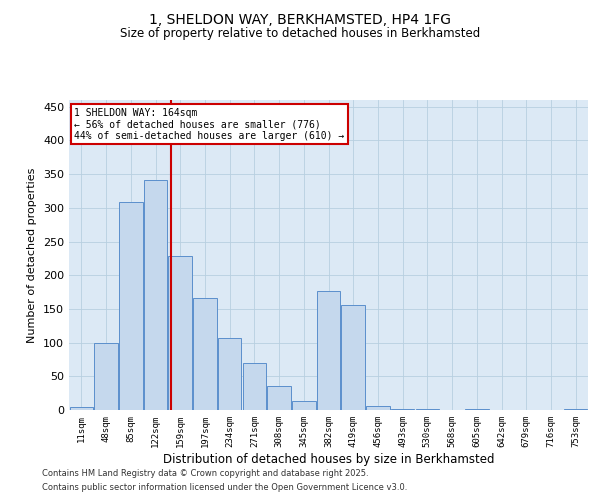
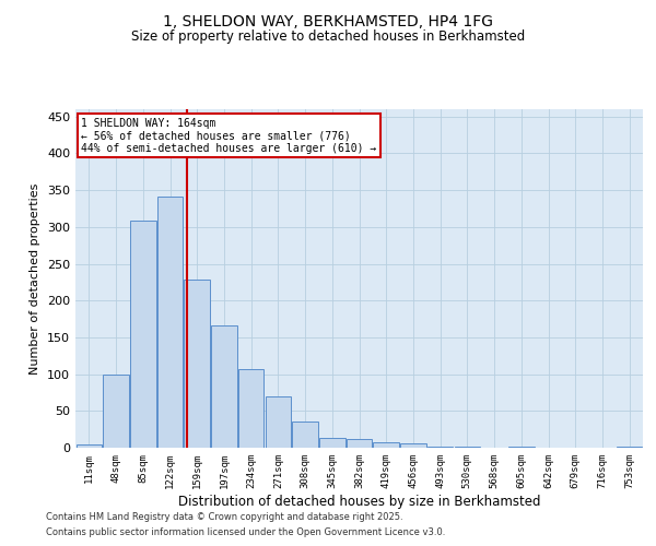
382sqm: 176 -> 12
419sqm: 156 -> 7
